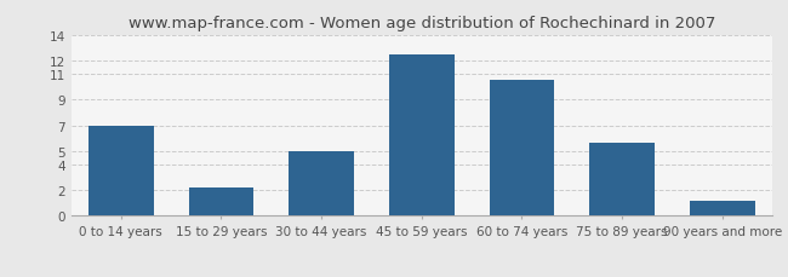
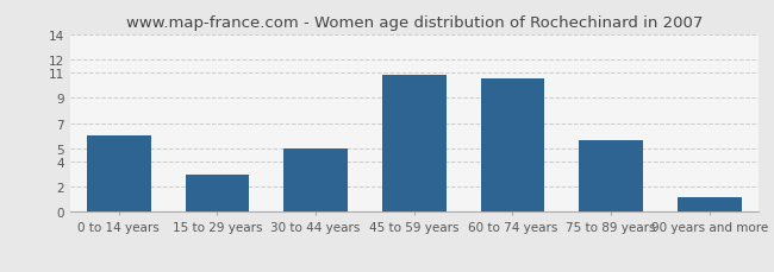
0 to 14 years: 7.0 -> 6.0
15 to 29 years: 2.2 -> 2.9
45 to 59 years: 12.5 -> 10.8
